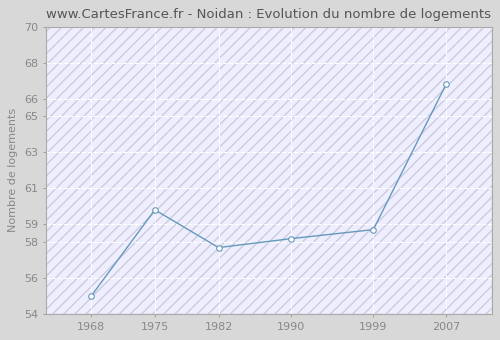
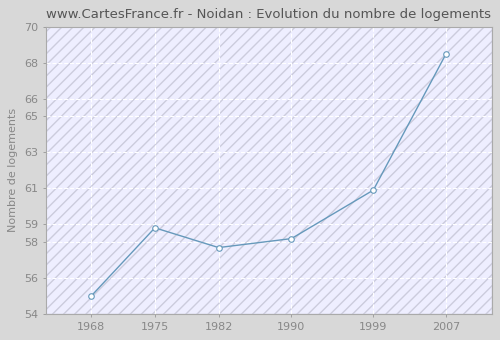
1975: 59.8 -> 58.8
1999: 58.7 -> 60.9
2007: 66.8 -> 68.5
